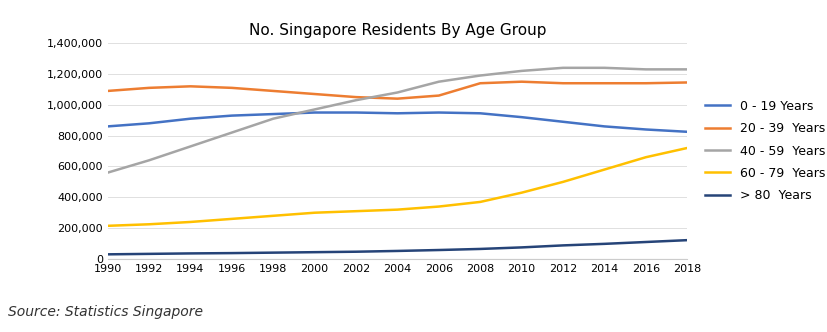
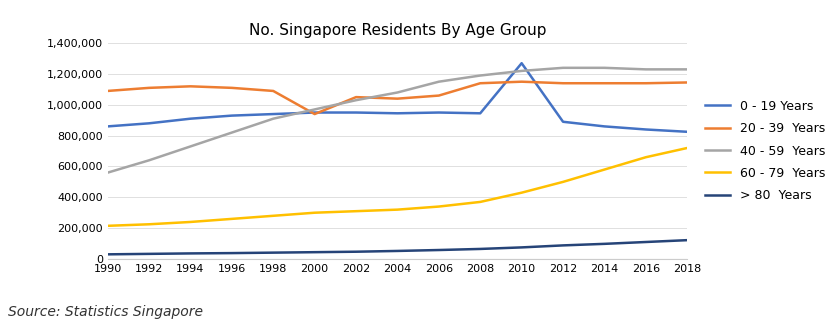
20 - 39 Years/2000: 1,070,000 -> 940,000
0 - 19 Years/2010: 920,000 -> 1,270,000
